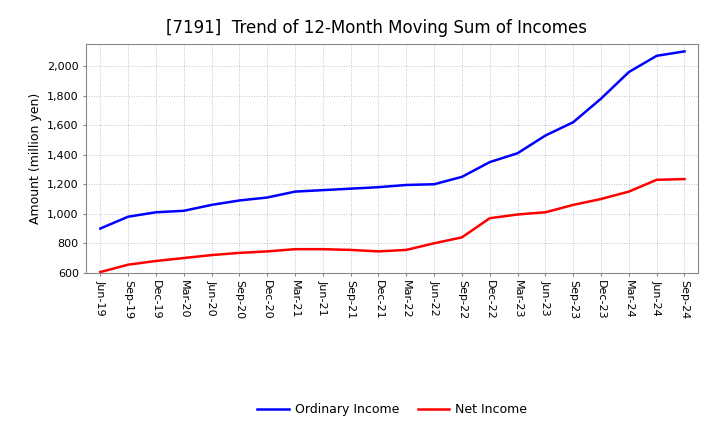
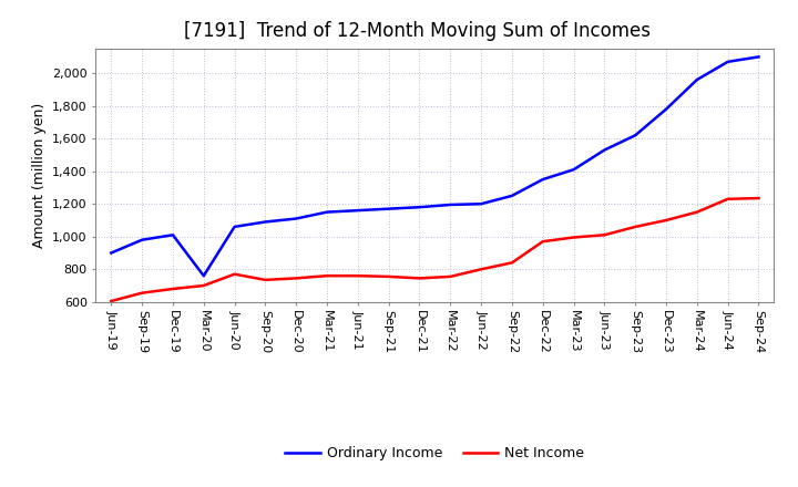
Ordinary Income/Mar-20: 1,020 -> 760
Net Income/Jun-20: 720 -> 770
